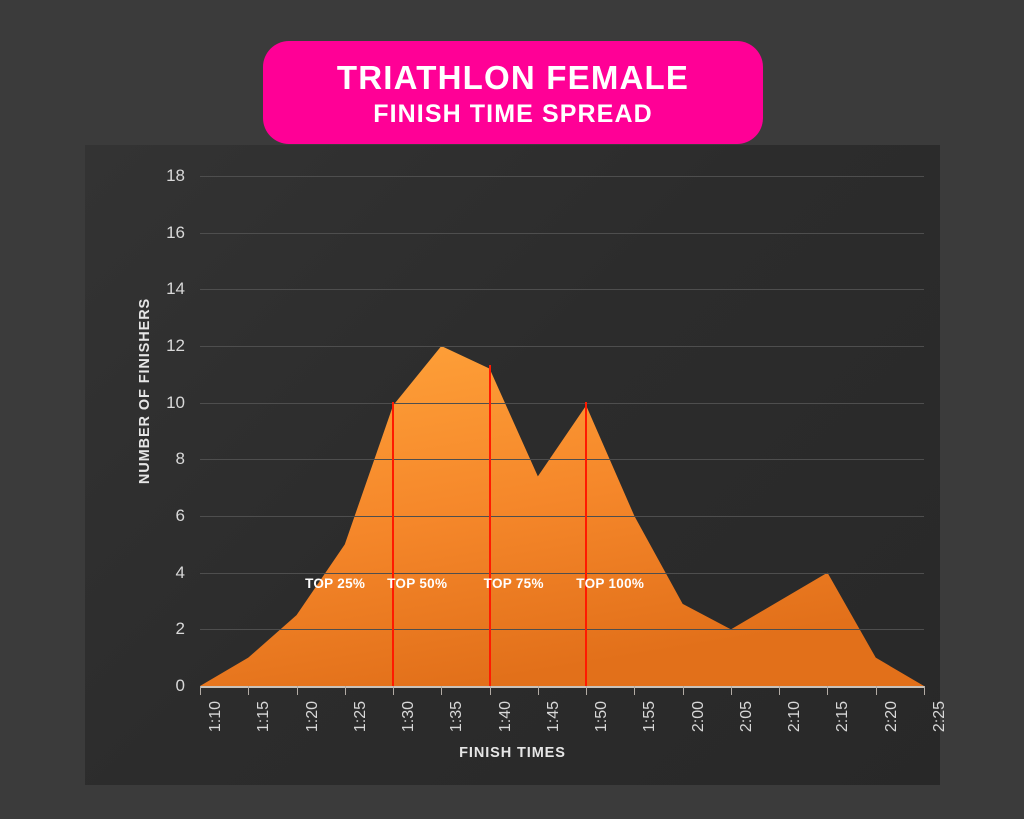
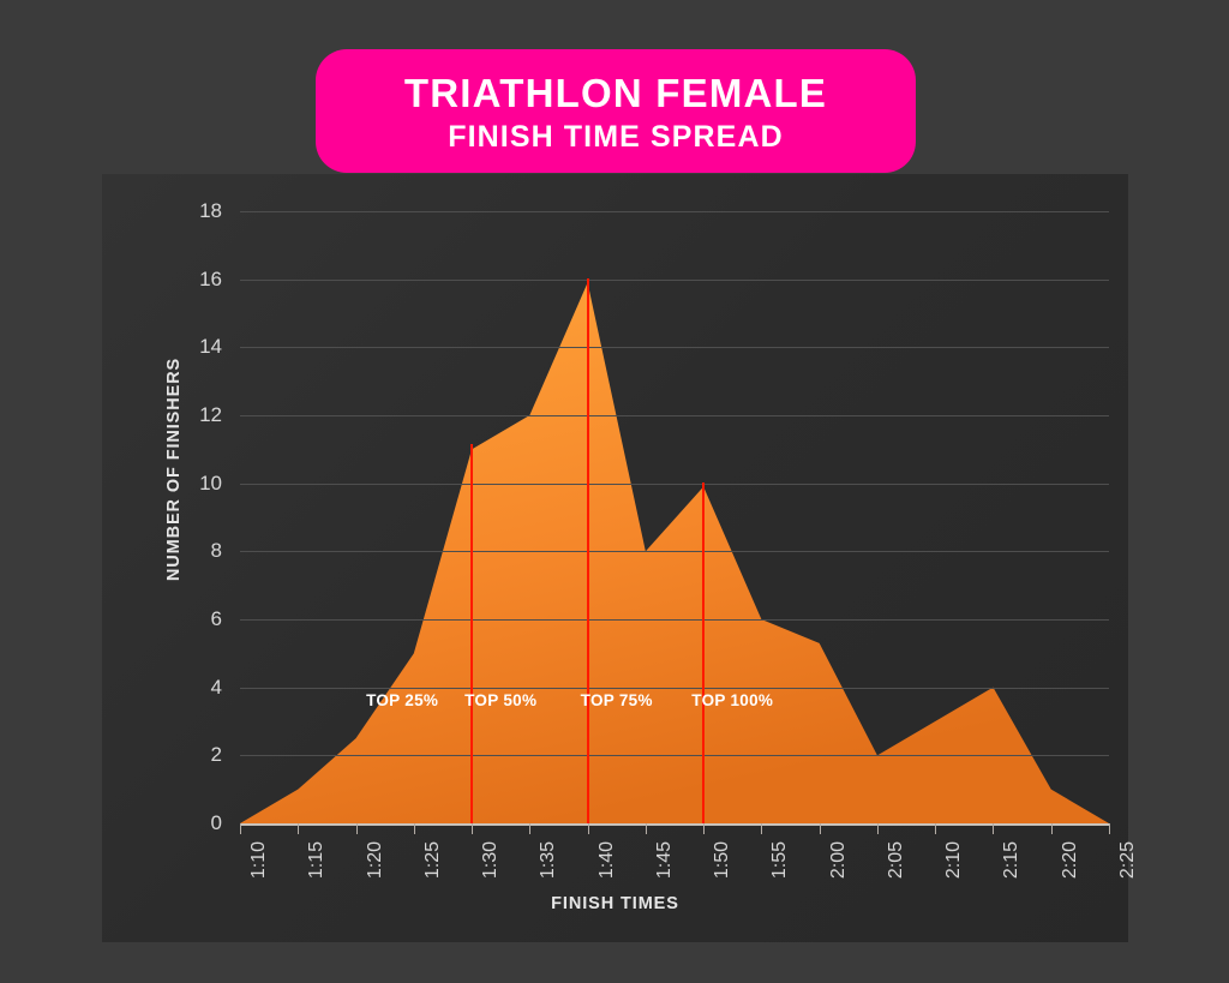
1:30: 9.9 -> 11.0
1:40: 11.2 -> 15.9
1:45: 7.4 -> 8.0
2:00: 2.9 -> 5.3
